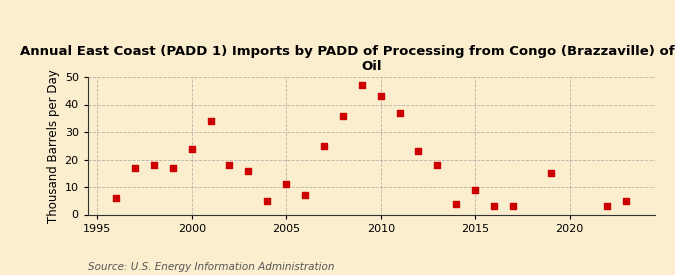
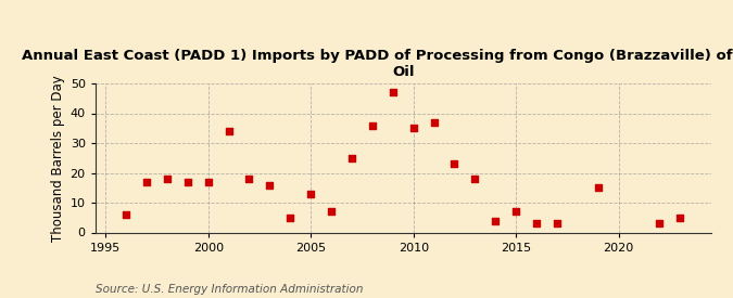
2000: 24 -> 17
2005: 11 -> 13
2010: 43 -> 35
2015: 9 -> 7
